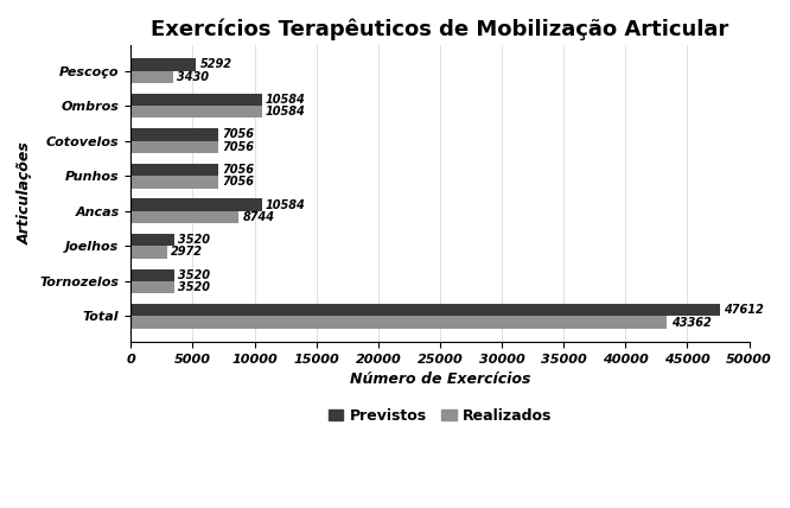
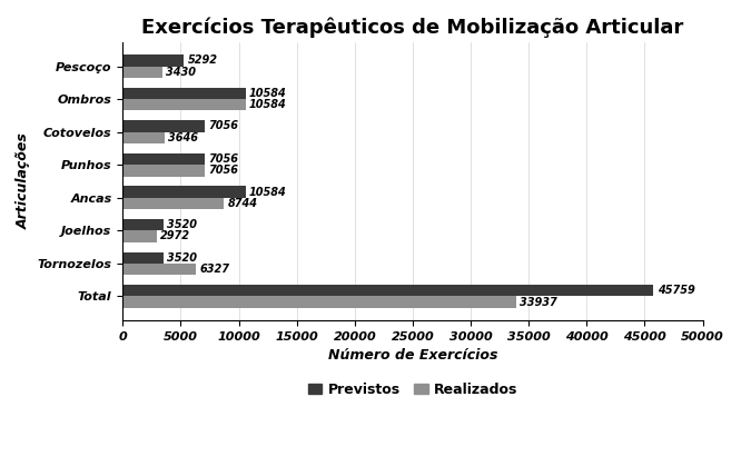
Realizados/Cotovelos: 7056 -> 3646
Realizados/Tornozelos: 3520 -> 6327
Previstos/Total: 47612 -> 45759
Realizados/Total: 43362 -> 33937
